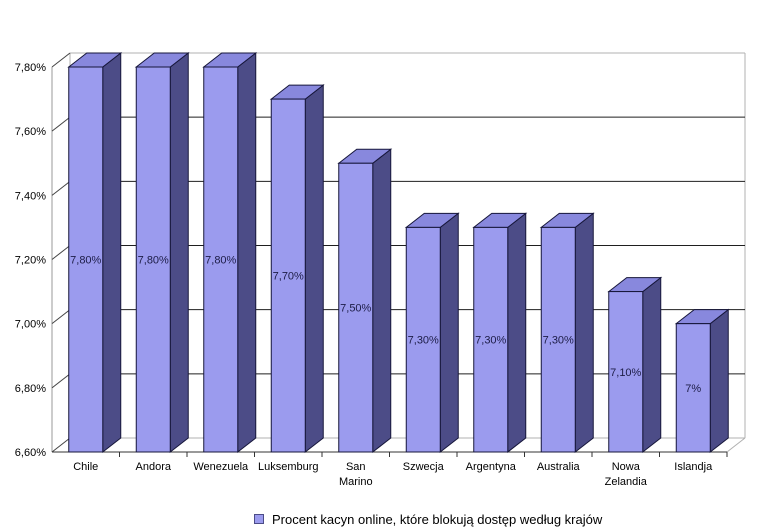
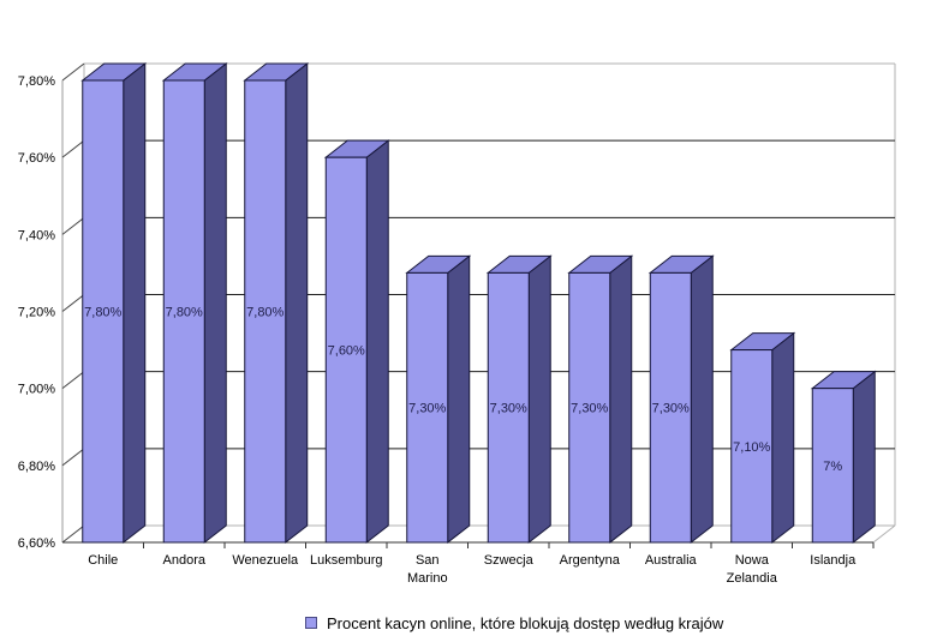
Luksemburg: 7,70% -> 7,60%
San Marino: 7,50% -> 7,30%
